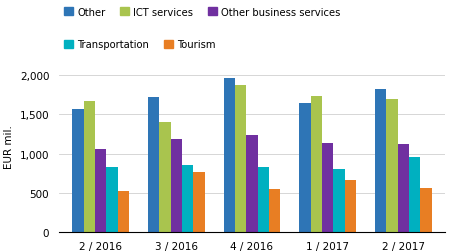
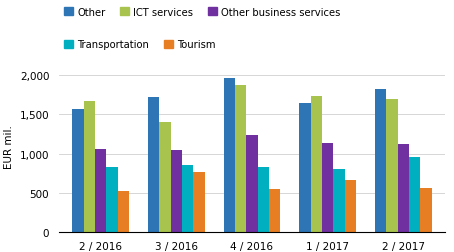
Other business services/3 / 2016: 1,180 -> 1,040
